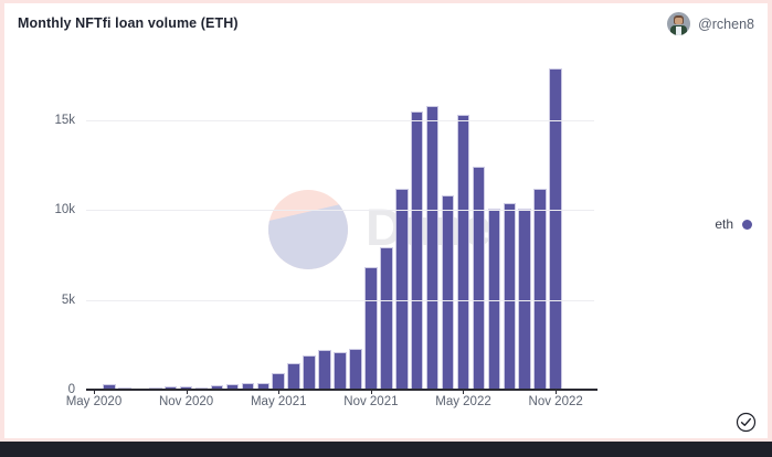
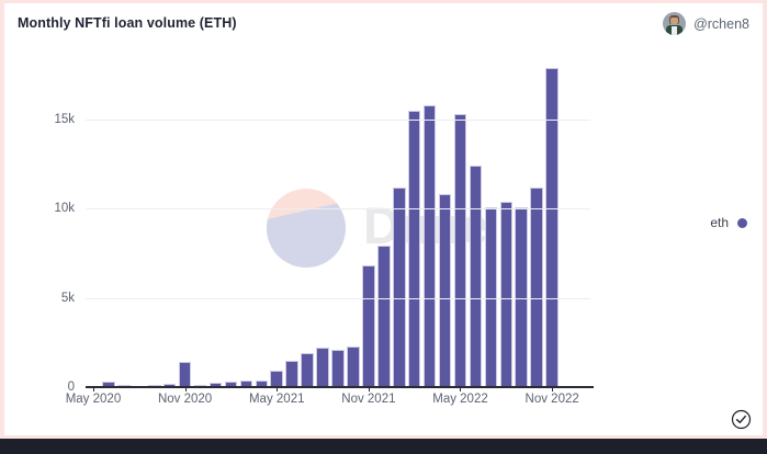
Nov 2020: 0.2k -> 1.4k
